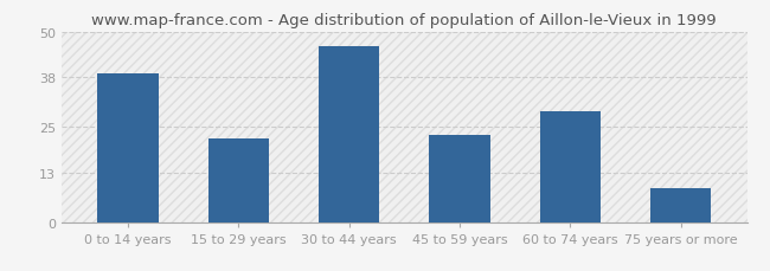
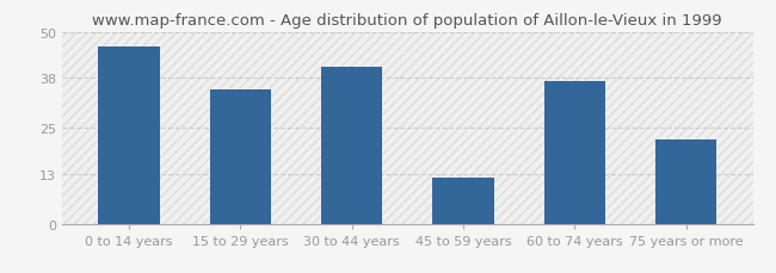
0 to 14 years: 39 -> 46
15 to 29 years: 22 -> 35
30 to 44 years: 46 -> 41
45 to 59 years: 23 -> 12
60 to 74 years: 29 -> 37
75 years or more: 9 -> 22
